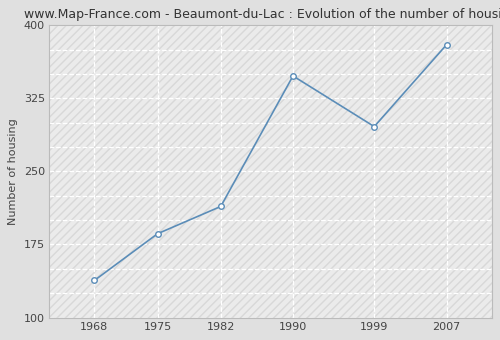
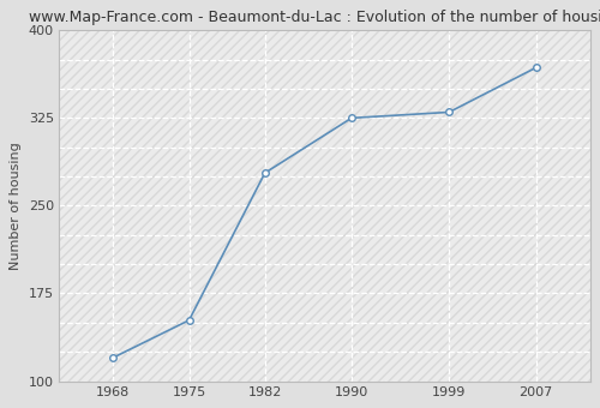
1968: 138 -> 120
1975: 186 -> 152
1982: 214 -> 278
1990: 348 -> 325
1999: 296 -> 330
2007: 380 -> 368
